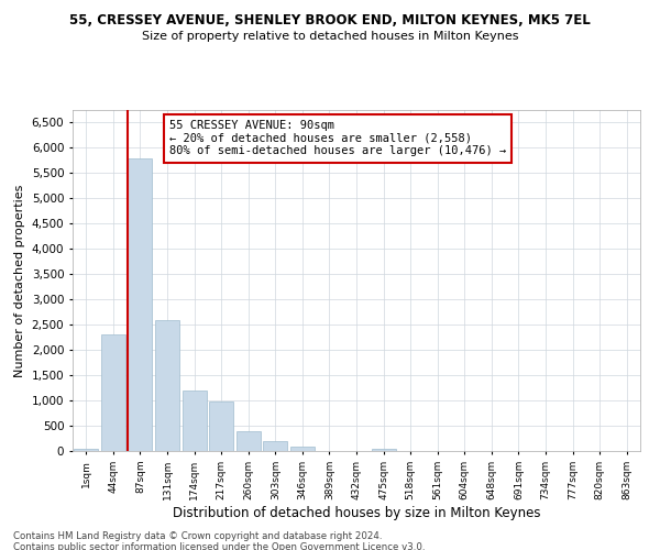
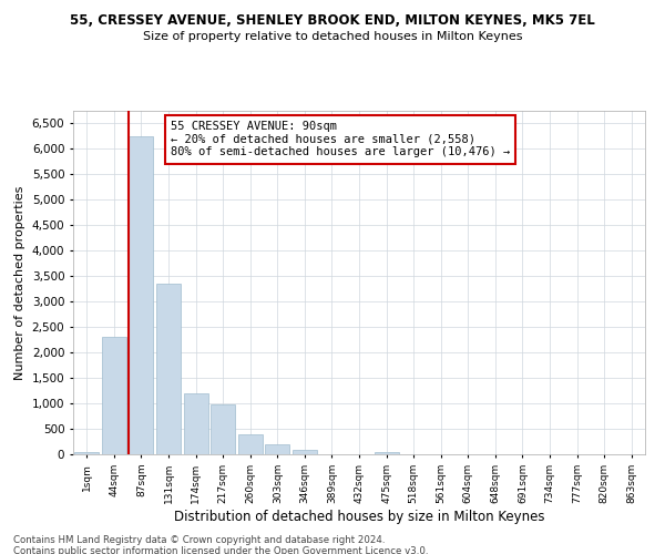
87sqm: 5,800 -> 6,250
131sqm: 2,600 -> 3,350
